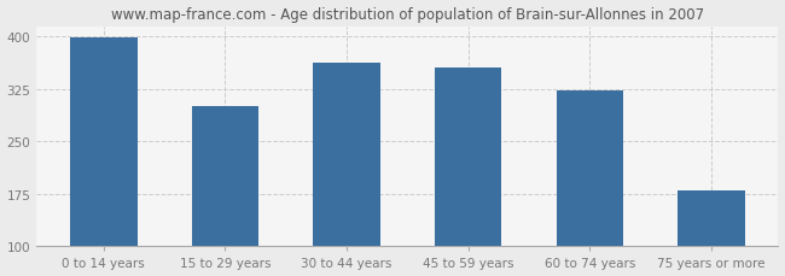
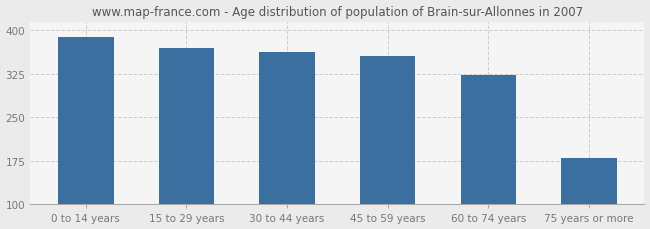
0 to 14 years: 398 -> 388
15 to 29 years: 300 -> 370
